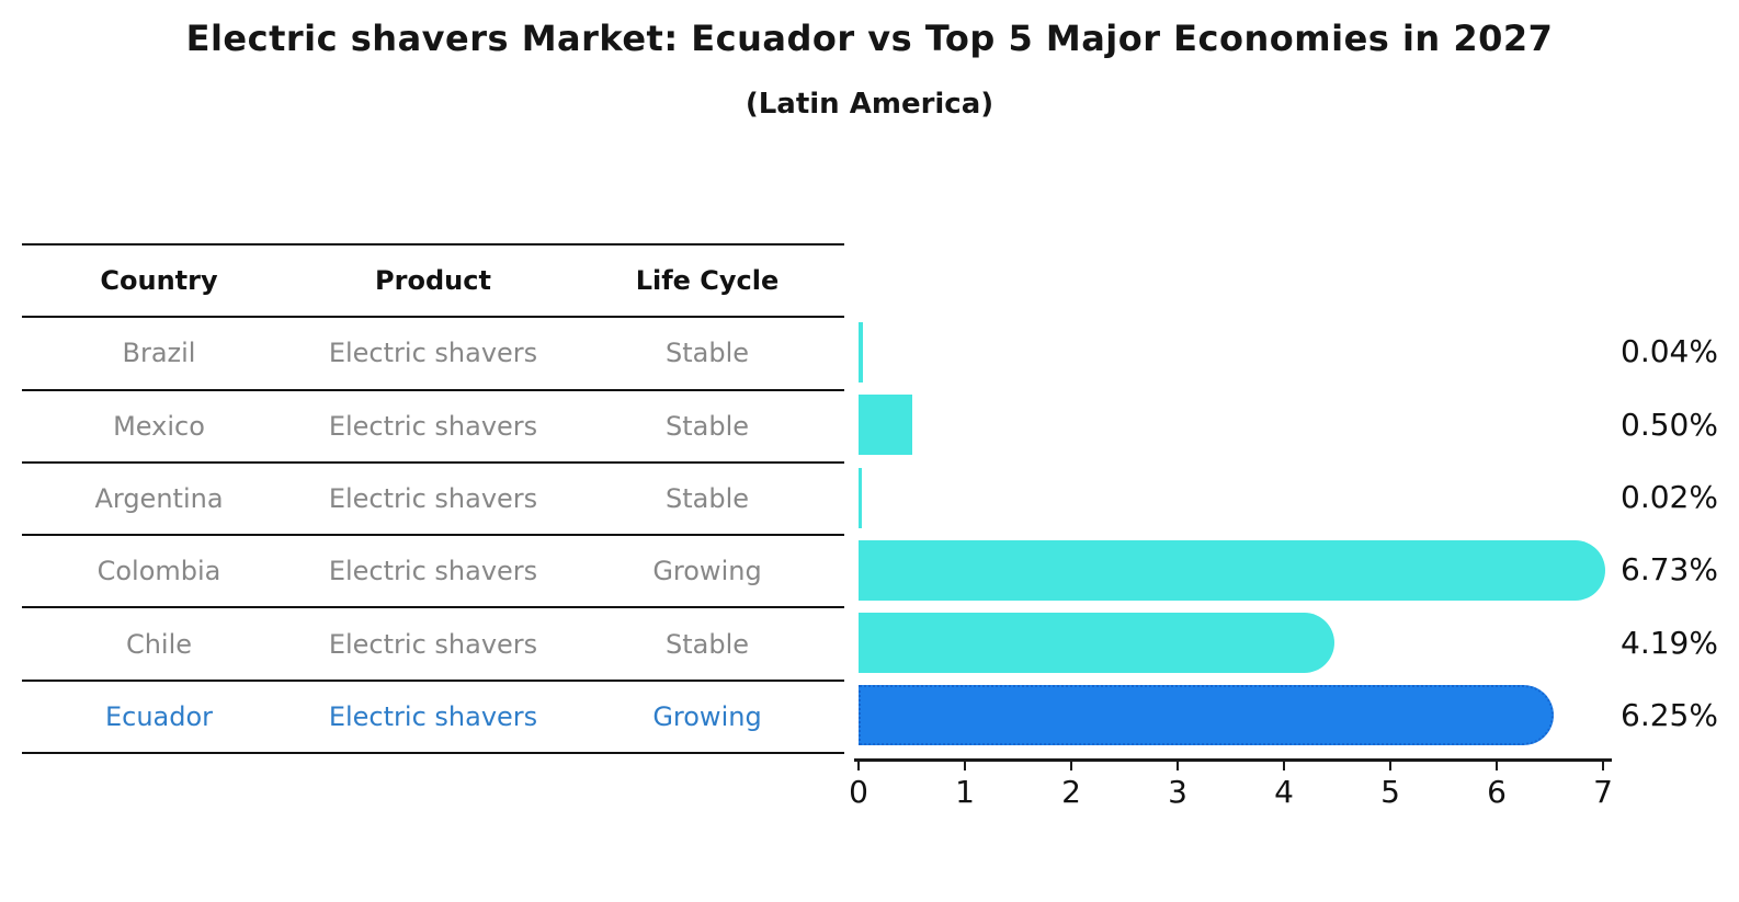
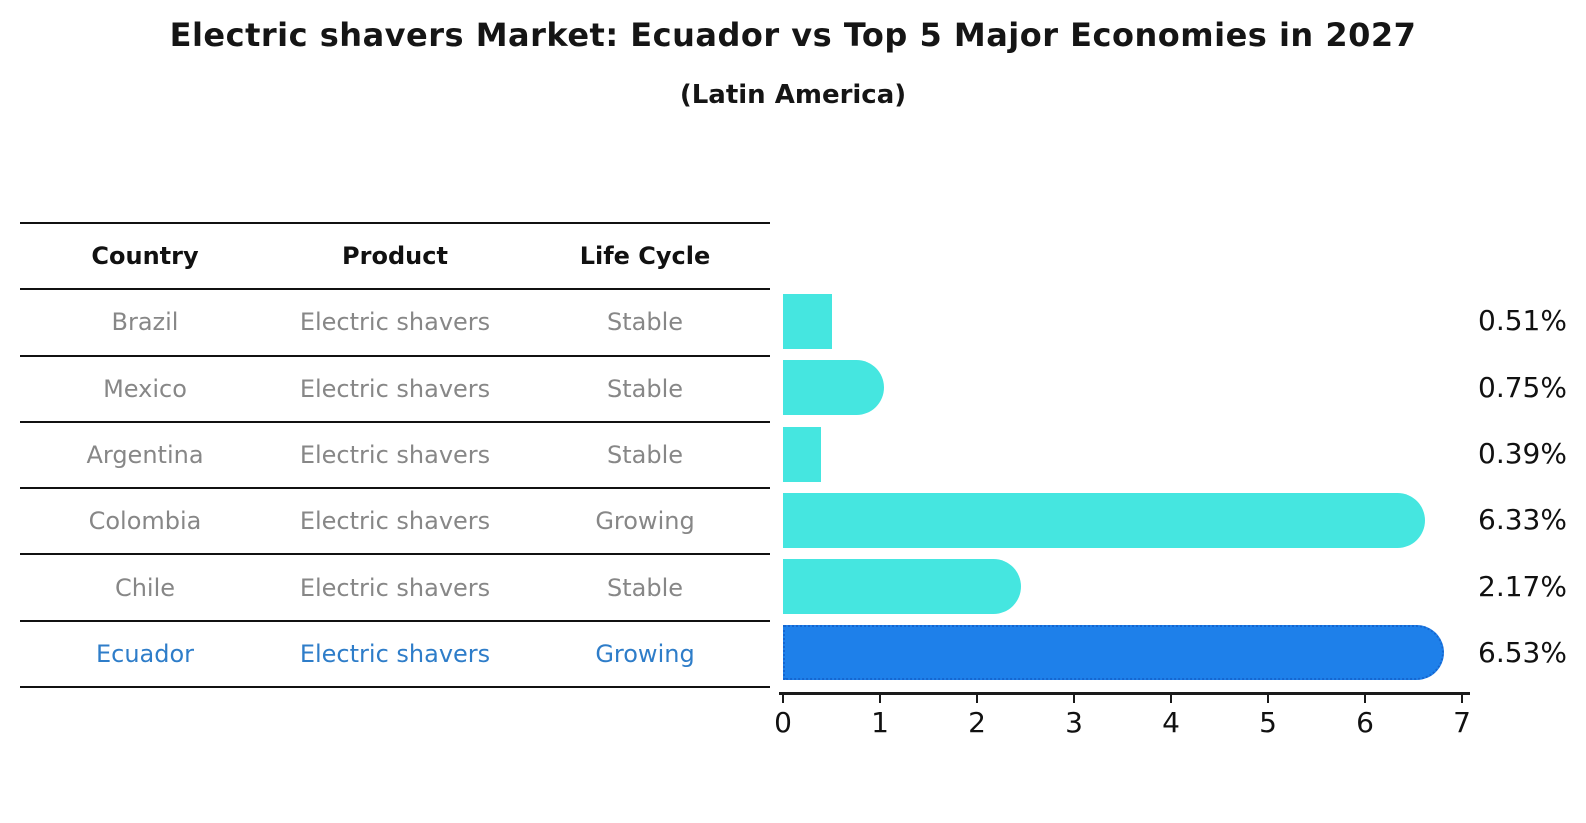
Brazil: 0.04% -> 0.51%
Mexico: 0.50% -> 0.75%
Argentina: 0.02% -> 0.39%
Colombia: 6.73% -> 6.33%
Chile: 4.19% -> 2.17%
Ecuador: 6.25% -> 6.53%
